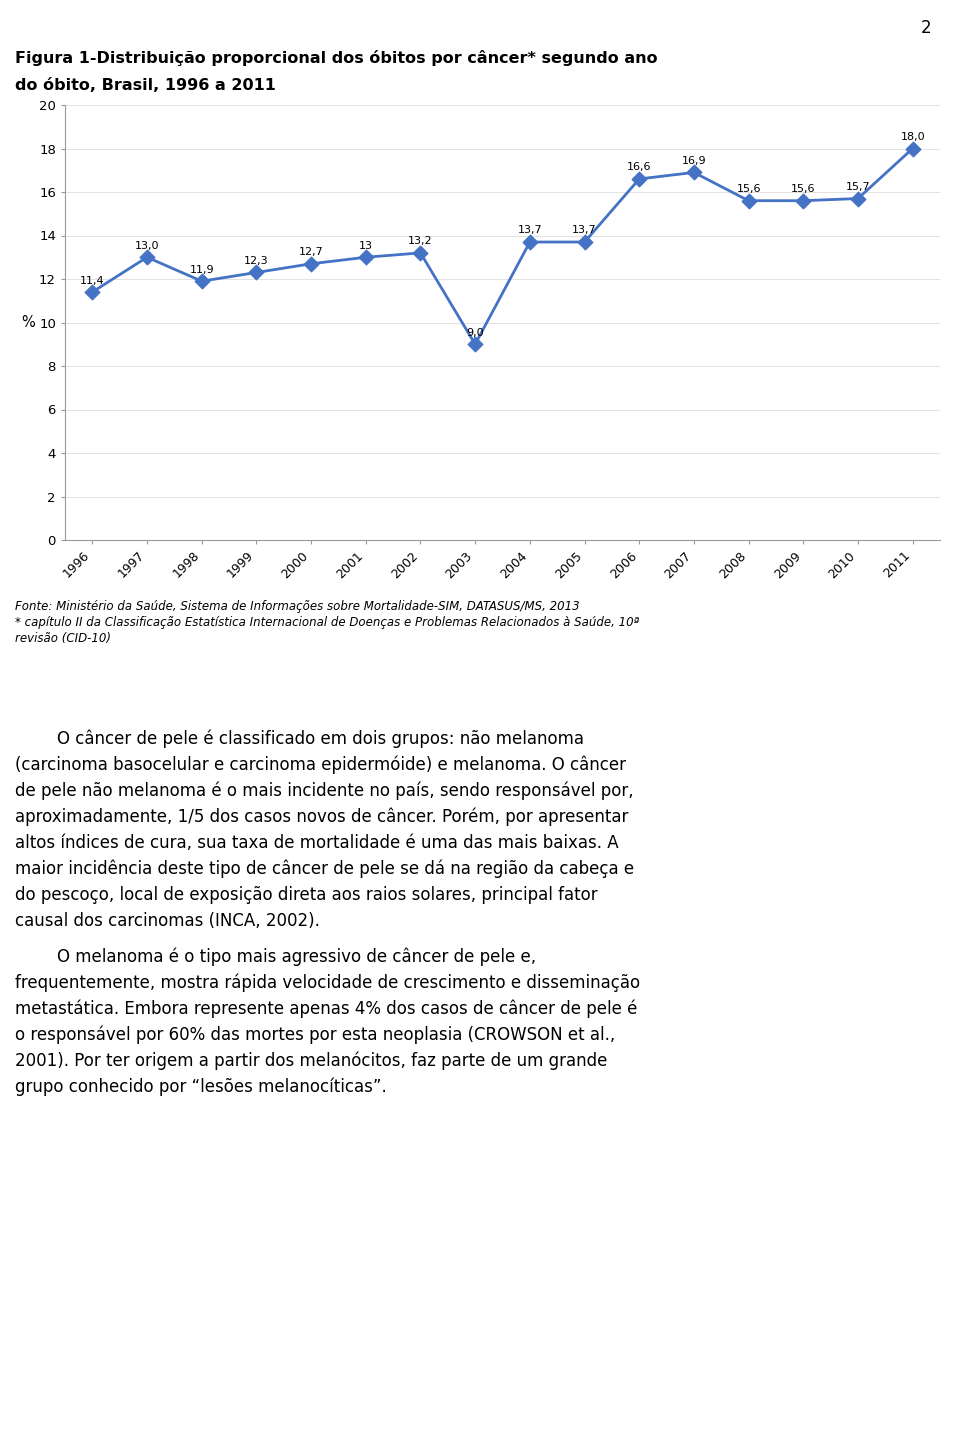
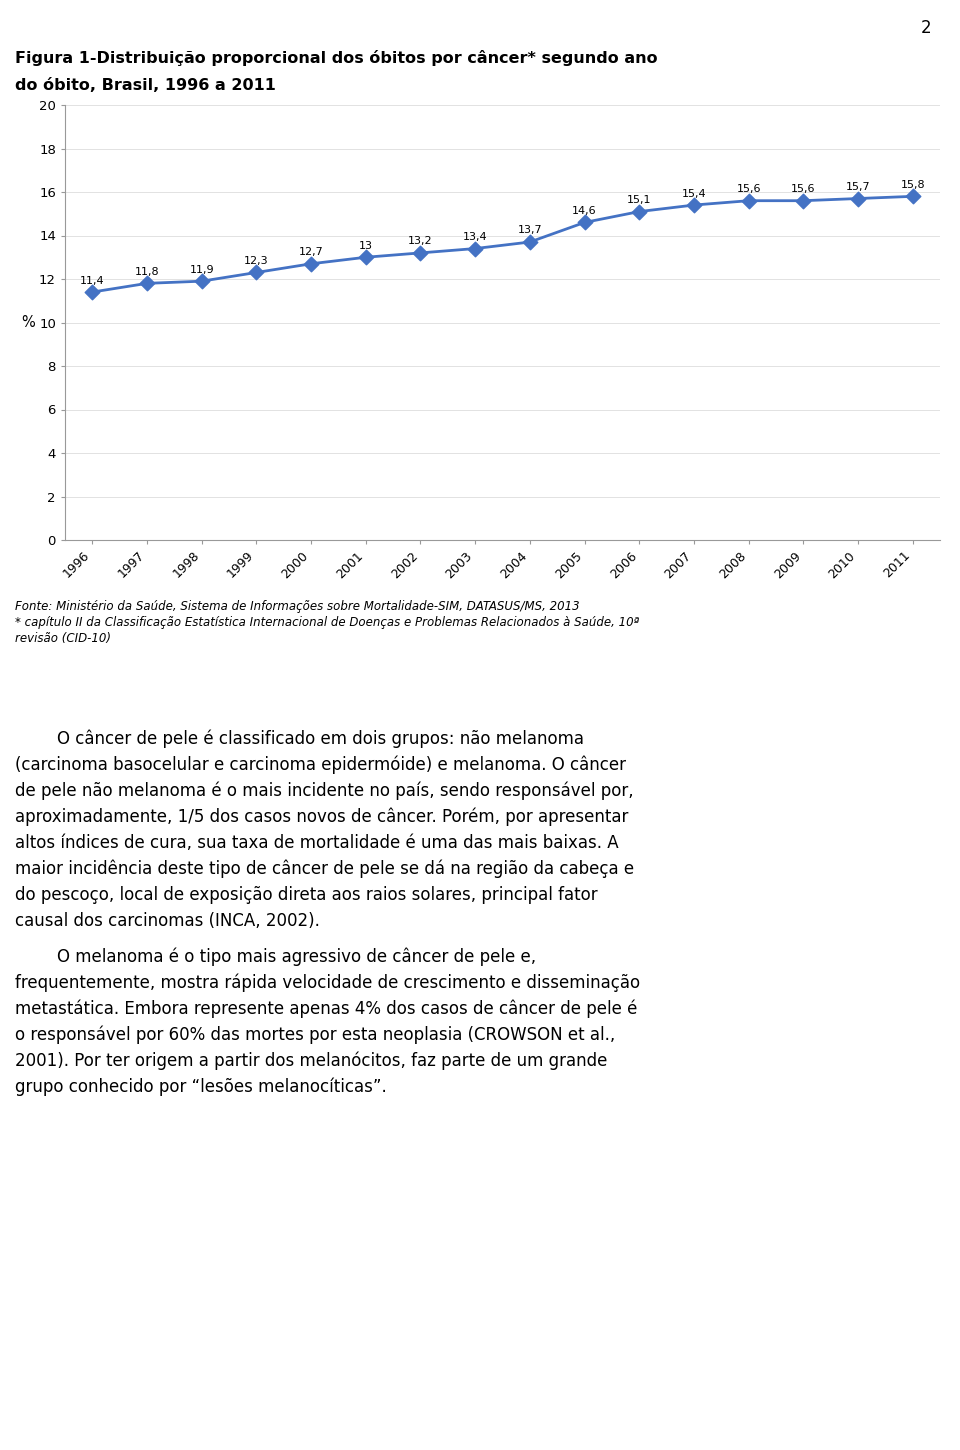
1997: 13,0 -> 11,8
2003: 9,0 -> 13,4
2005: 13,7 -> 14,6
2006: 16,6 -> 15,1
2007: 16,9 -> 15,4
2011: 18,0 -> 15,8
